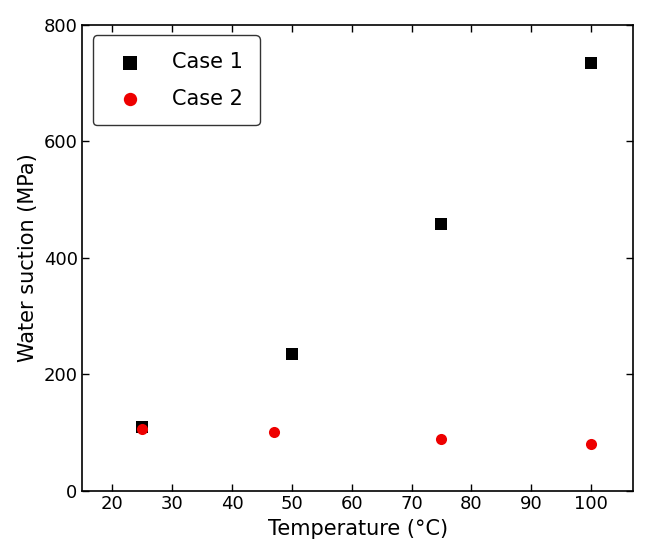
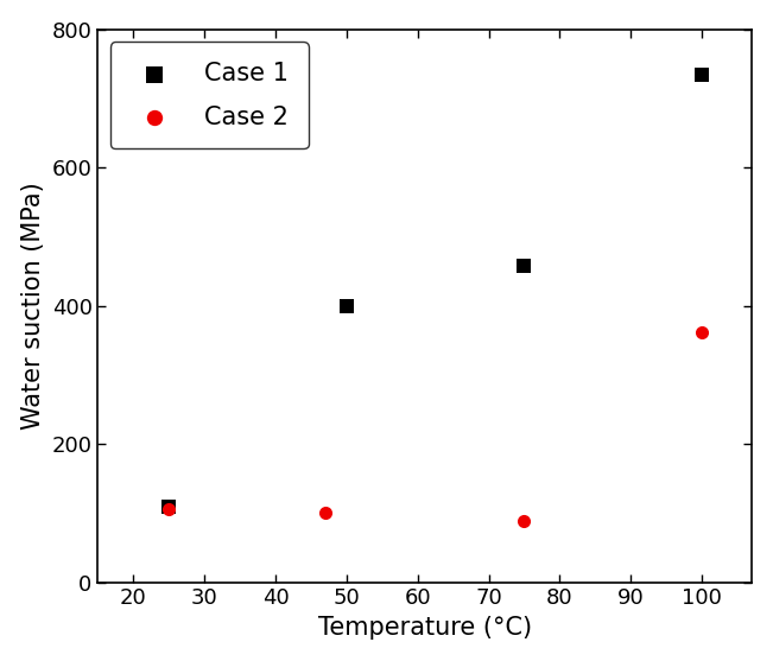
Case 1/50: 235 -> 400
Case 2/100: 80 -> 362
